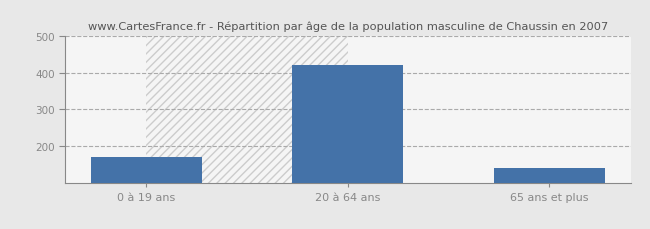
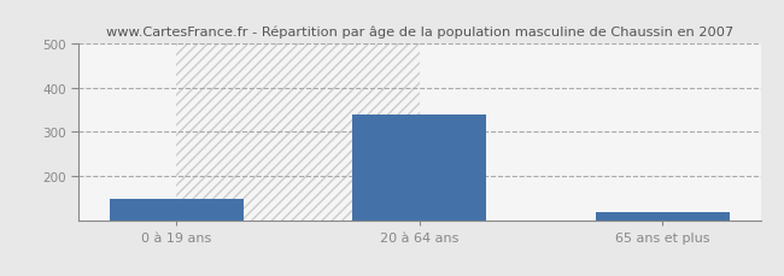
0 à 19 ans: 170 -> 150
20 à 64 ans: 420 -> 340
65 ans et plus: 140 -> 120
